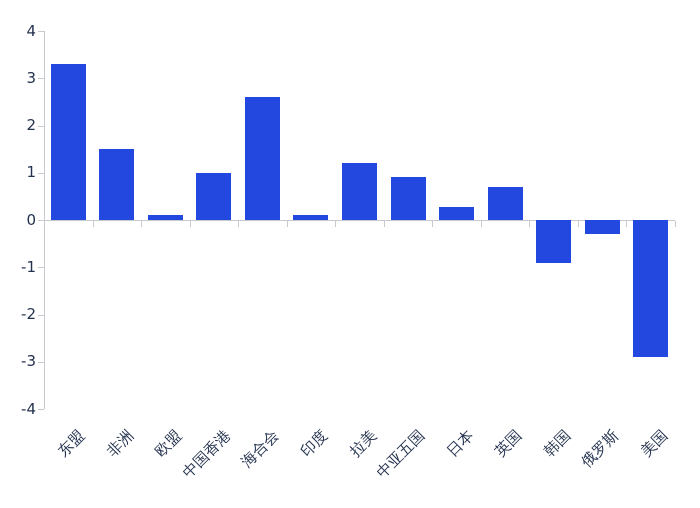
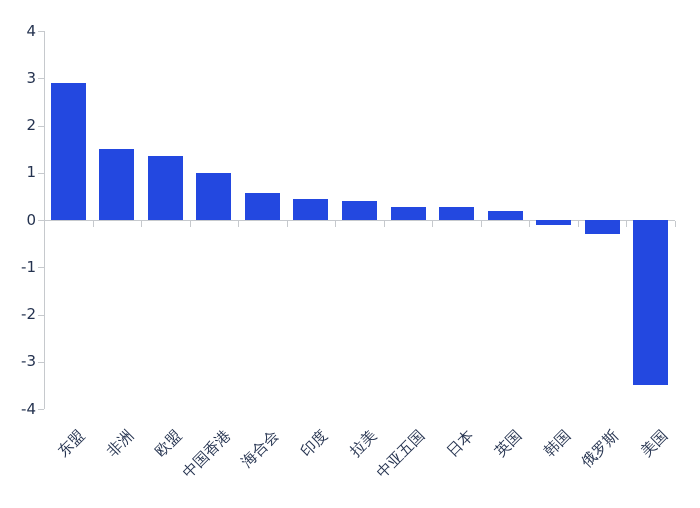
东盟: 3.3 -> 2.9
欧盟: 0.1 -> 1.4
海合会: 2.6 -> 0.6
印度: 0.1 -> 0.5
拉美: 1.2 -> 0.4
中亚五国: 0.9 -> 0.3
英国: 0.7 -> 0.2
韩国: -0.9 -> -0.1
美国: -2.9 -> -3.5
